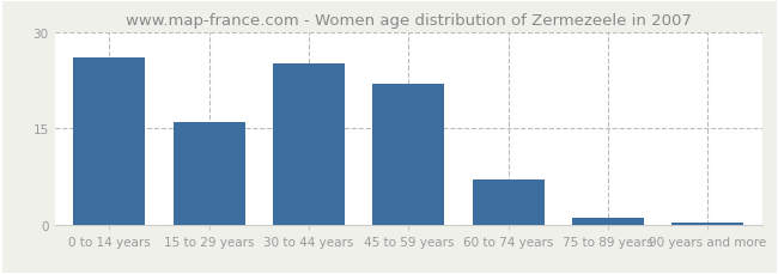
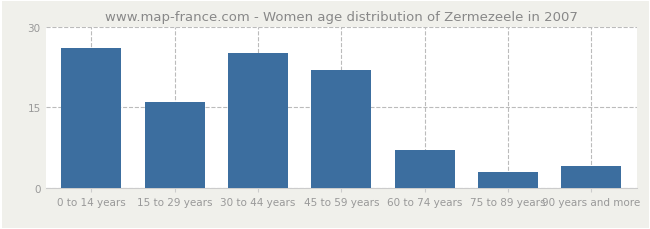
75 to 89 years: 1.0 -> 3.0
90 years and more: 0.3 -> 4.0
